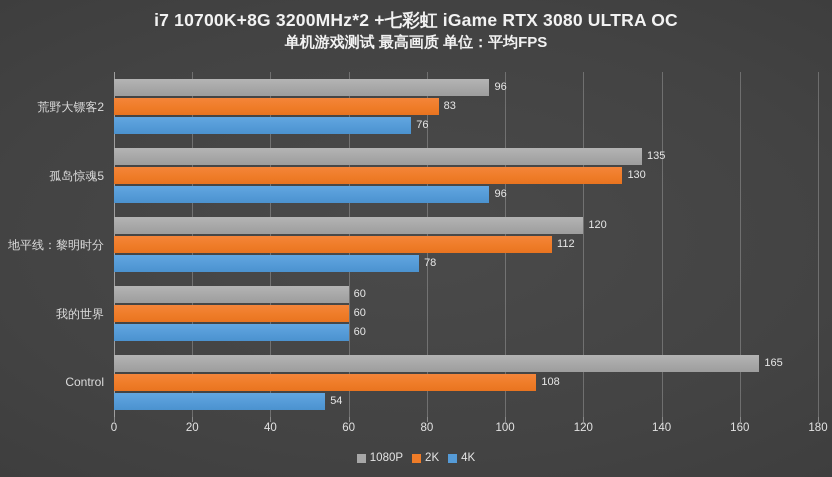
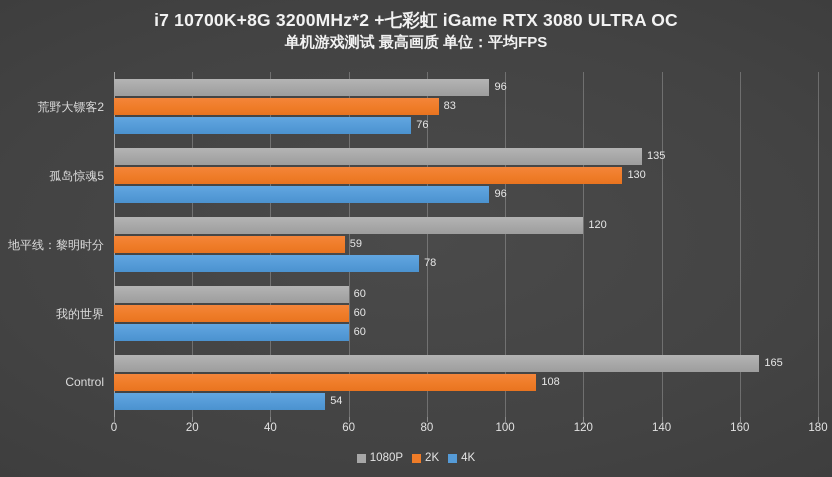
2K/地平线：黎明时分: 112 -> 59
